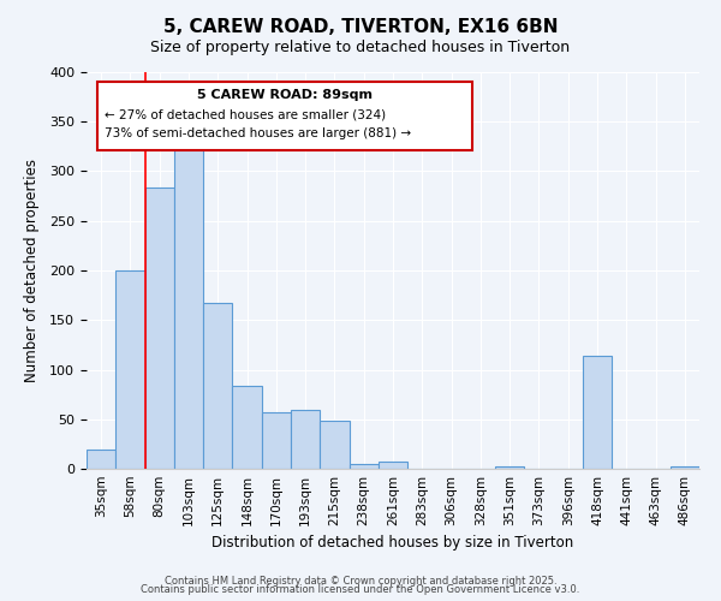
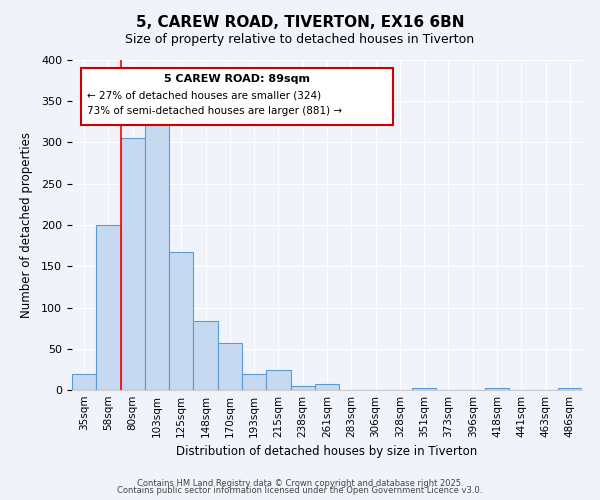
80sqm: 284 -> 305
193sqm: 60 -> 20
215sqm: 48 -> 24
418sqm: 114 -> 2
